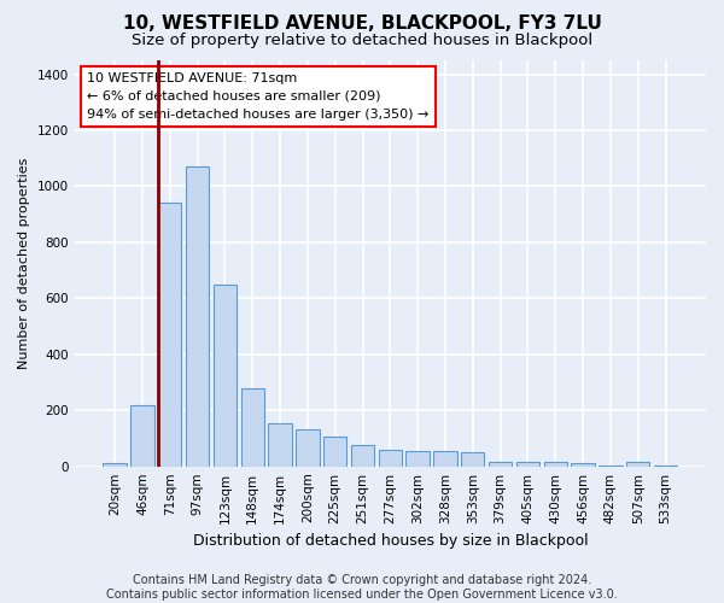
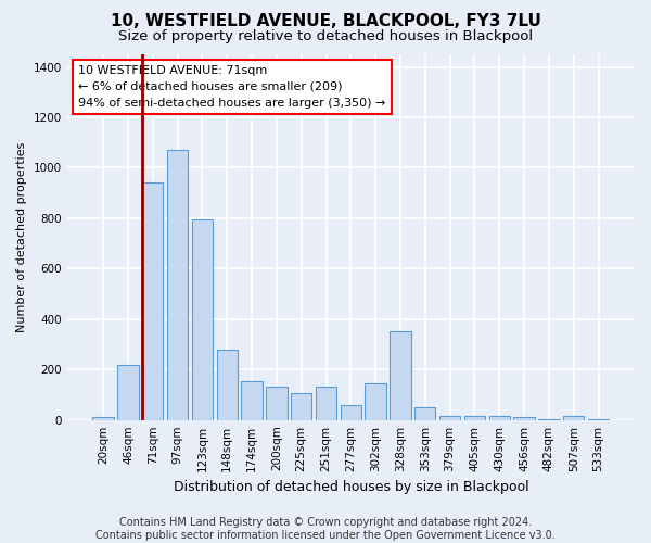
123sqm: 650 -> 795
251sqm: 75 -> 130
302sqm: 55 -> 145
328sqm: 55 -> 350
